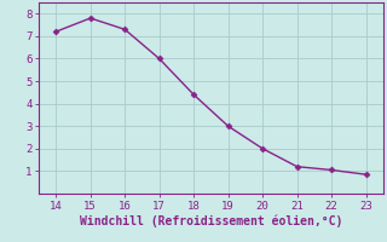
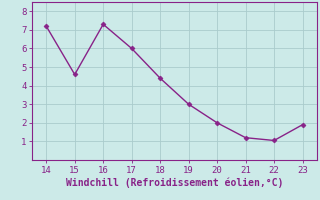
15: 7.8 -> 4.6
23: 0.8 -> 1.9
